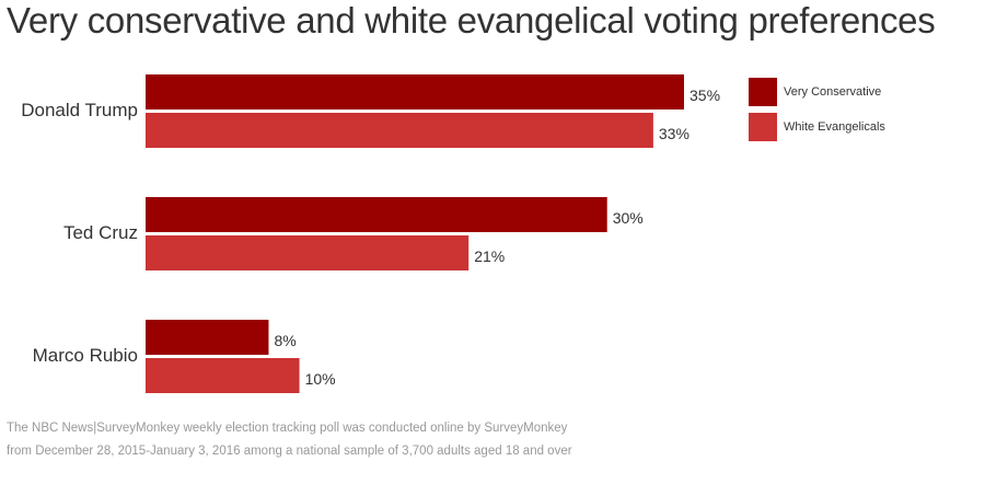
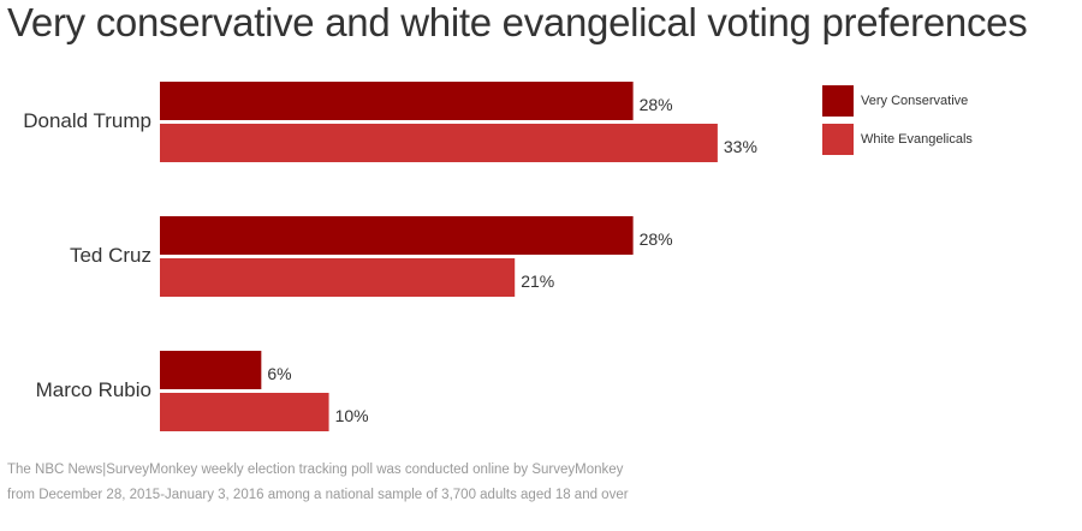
Very Conservative/Donald Trump: 35% -> 28%
Very Conservative/Ted Cruz: 30% -> 28%
Very Conservative/Marco Rubio: 8% -> 6%
